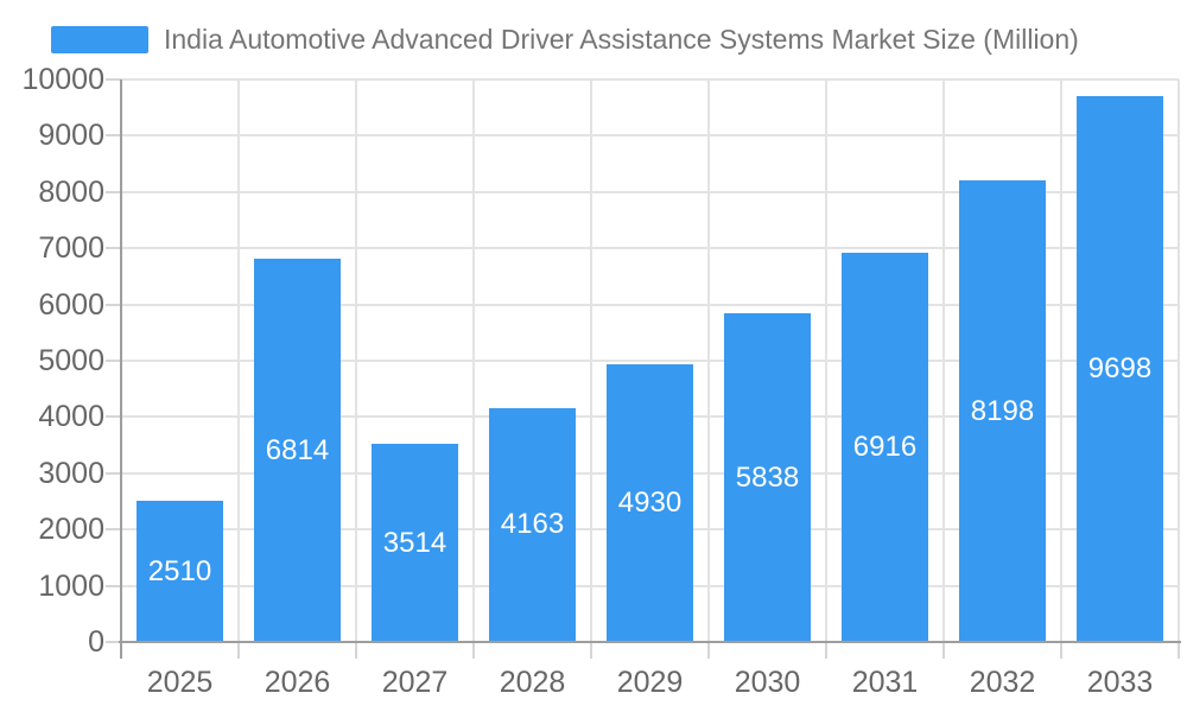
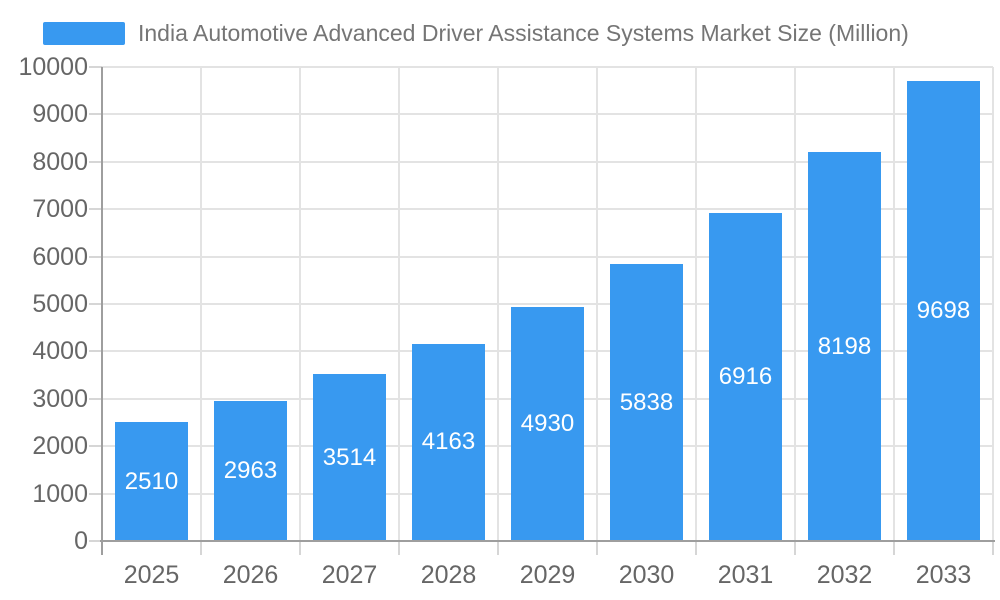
2026: 6814 -> 2963
